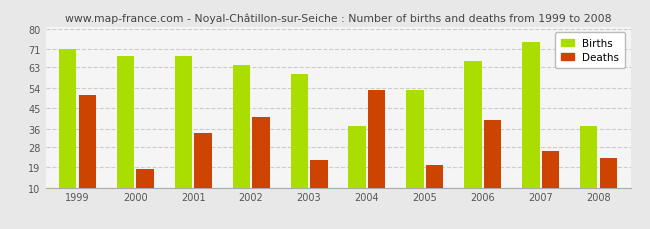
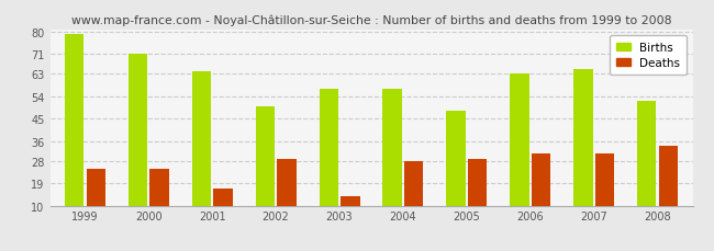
Births/1999: 71 -> 79
Deaths/1999: 51 -> 25
Births/2000: 68 -> 71
Deaths/2000: 18 -> 25
Births/2001: 68 -> 64
Deaths/2001: 34 -> 17
Births/2002: 64 -> 50
Deaths/2002: 41 -> 29
Births/2003: 60 -> 57
Deaths/2003: 22 -> 14
Births/2004: 37 -> 57
Deaths/2004: 53 -> 28
Births/2005: 53 -> 48
Deaths/2005: 20 -> 29
Births/2006: 66 -> 63
Deaths/2006: 40 -> 31
Births/2007: 74 -> 65
Deaths/2007: 26 -> 31
Births/2008: 37 -> 52
Deaths/2008: 23 -> 34
